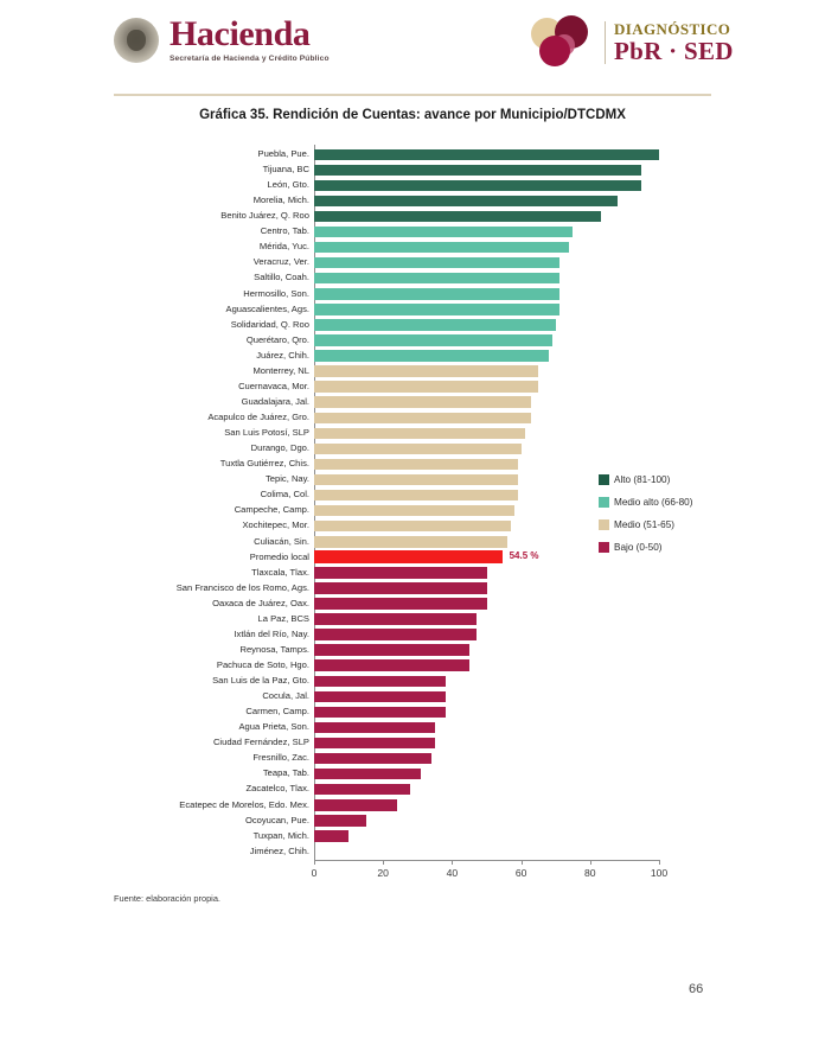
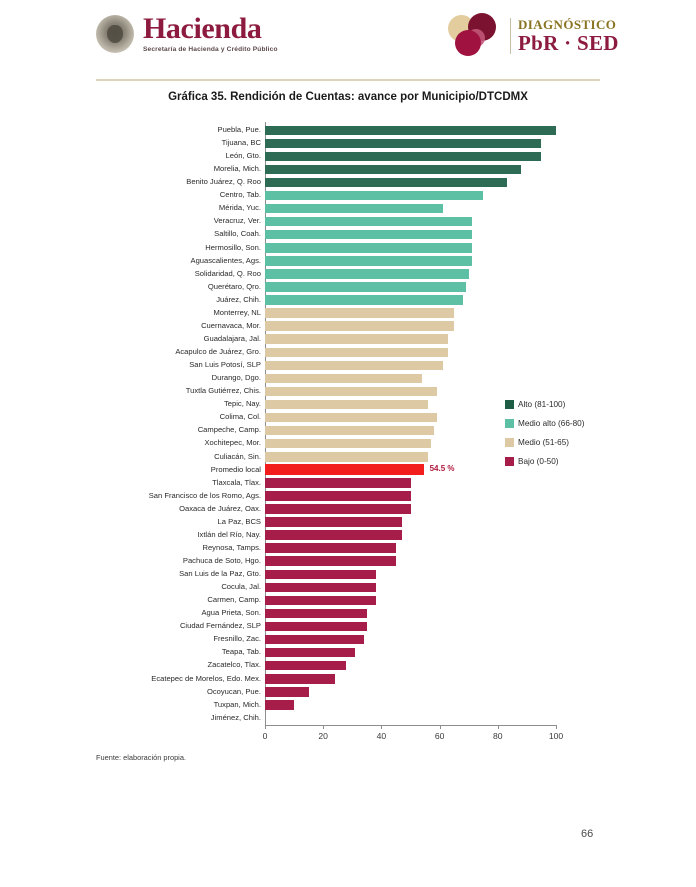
Mérida, Yuc.: 74 -> 61
Durango, Dgo.: 60 -> 54
Tepic, Nay.: 59 -> 56
